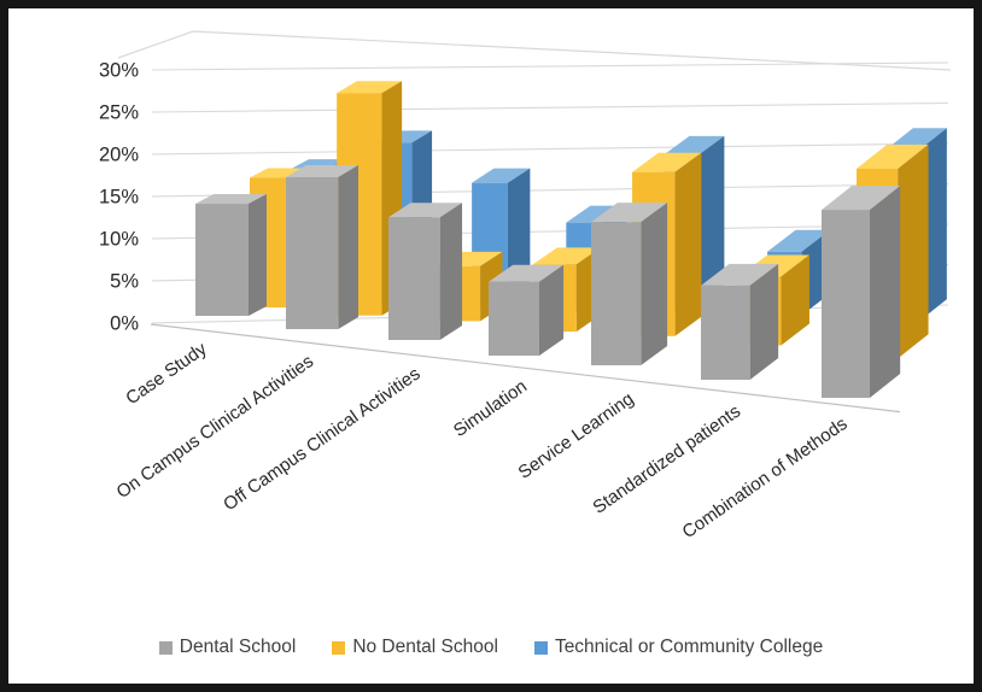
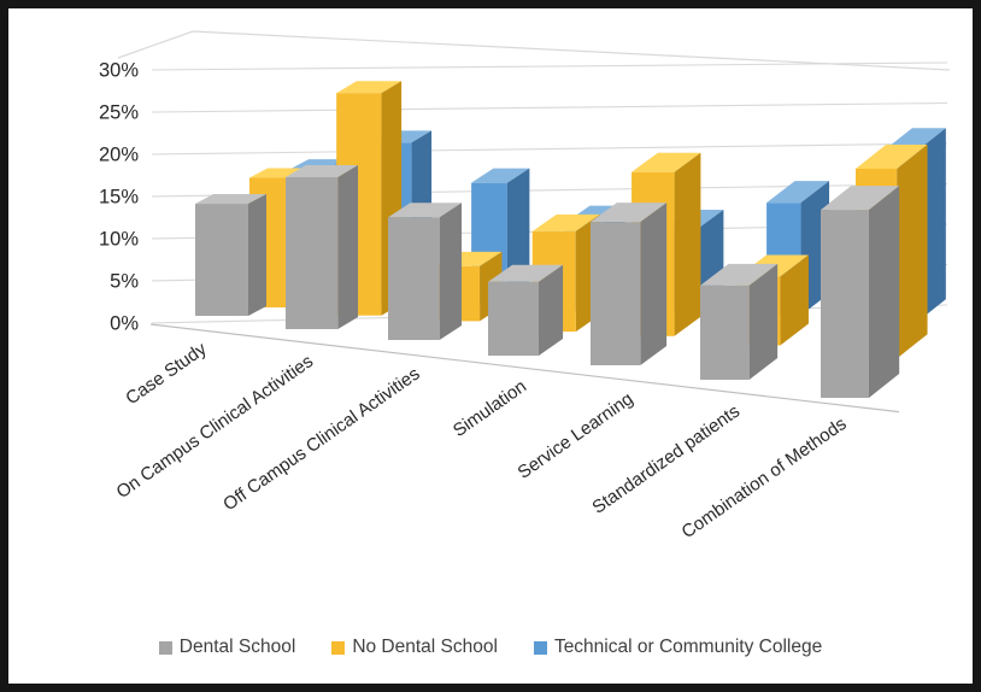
No Dental School/Simulation: 6% -> 10%
Technical or Community College/Service Learning: 19% -> 10%
Technical or Community College/Standardized patients: 7% -> 13%
